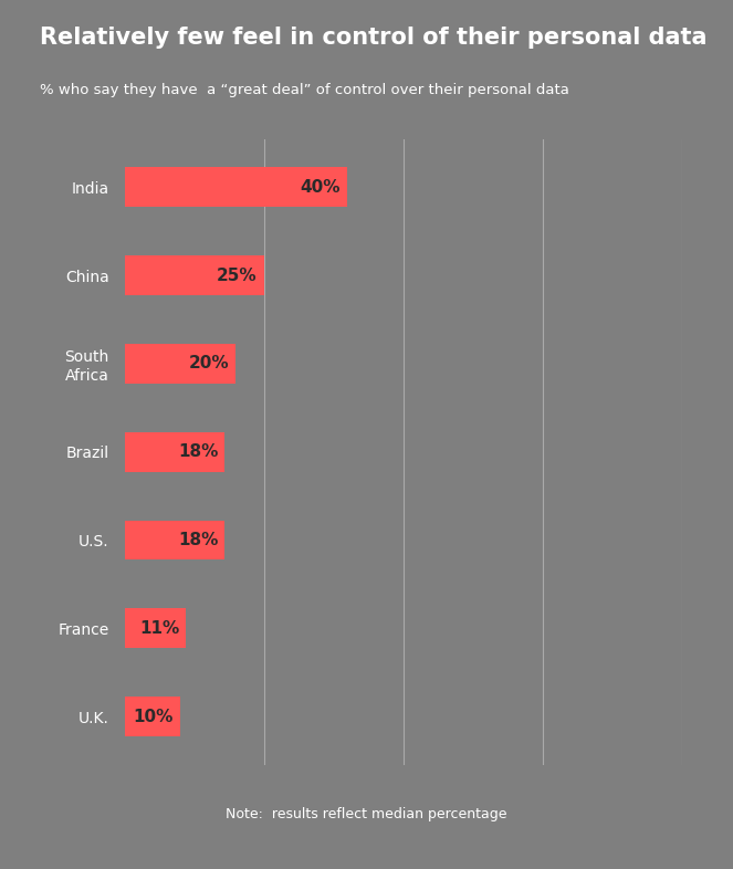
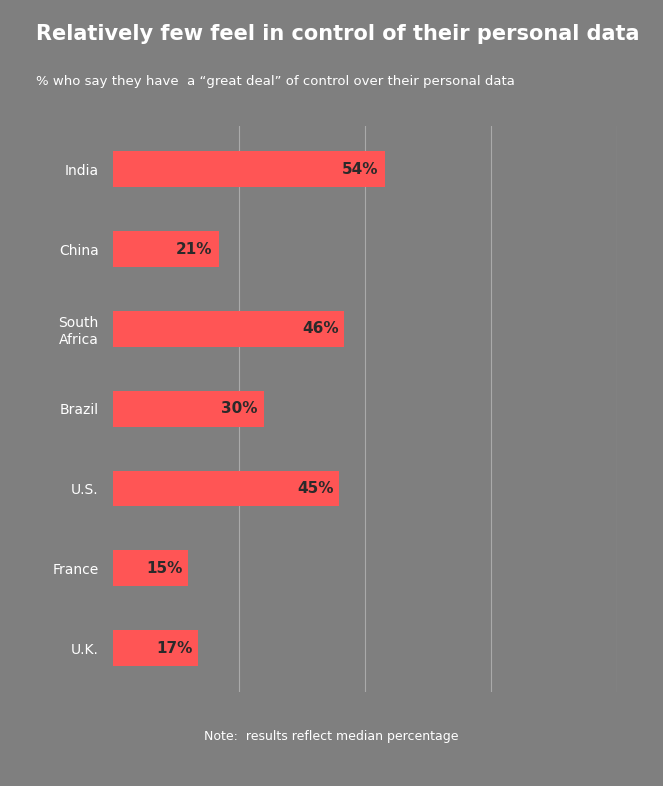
India: 40% -> 54%
China: 25% -> 21%
South Africa: 20% -> 46%
Brazil: 18% -> 30%
U.S.: 18% -> 45%
France: 11% -> 15%
U.K.: 10% -> 17%
